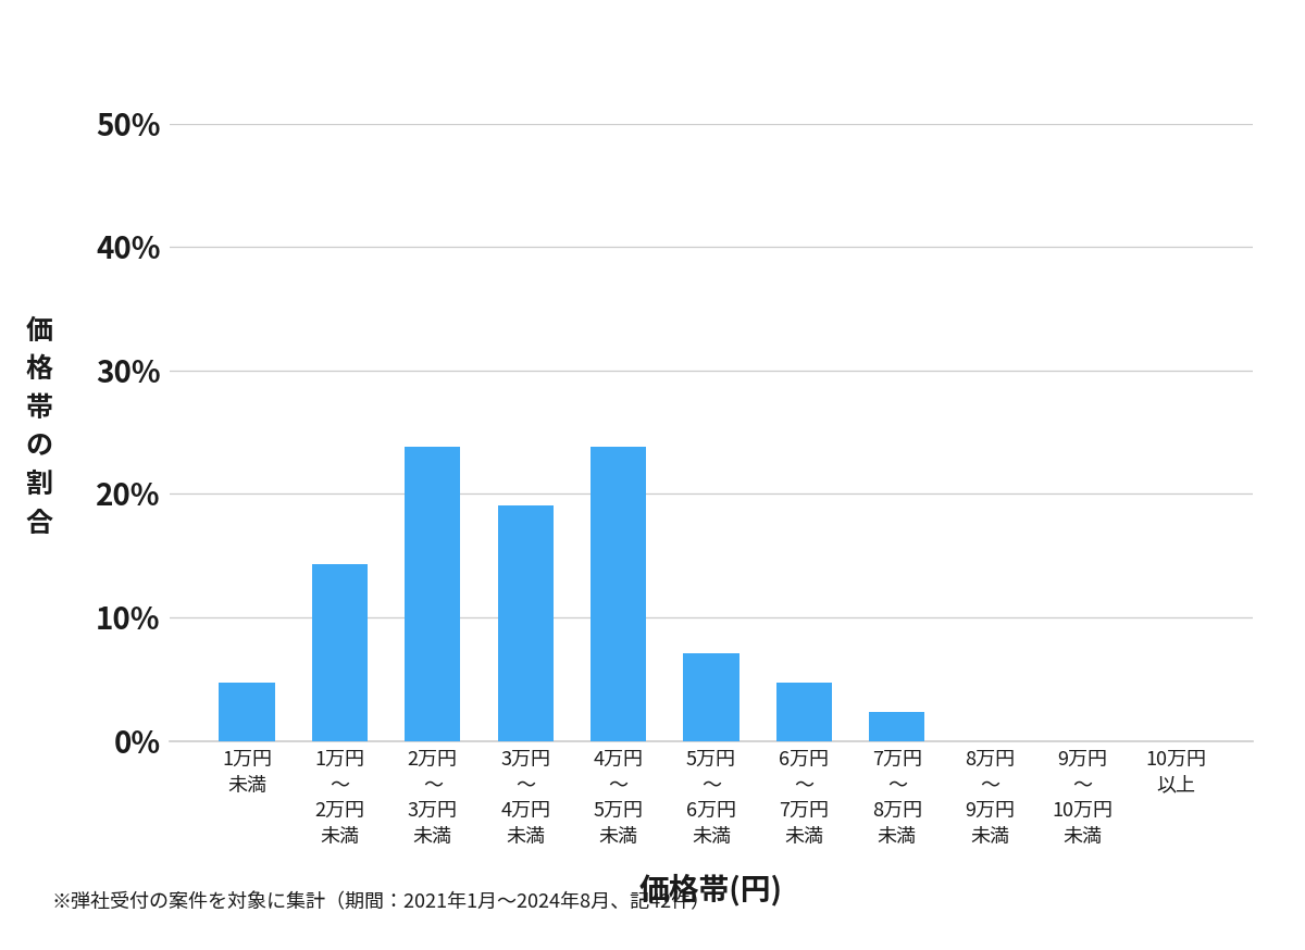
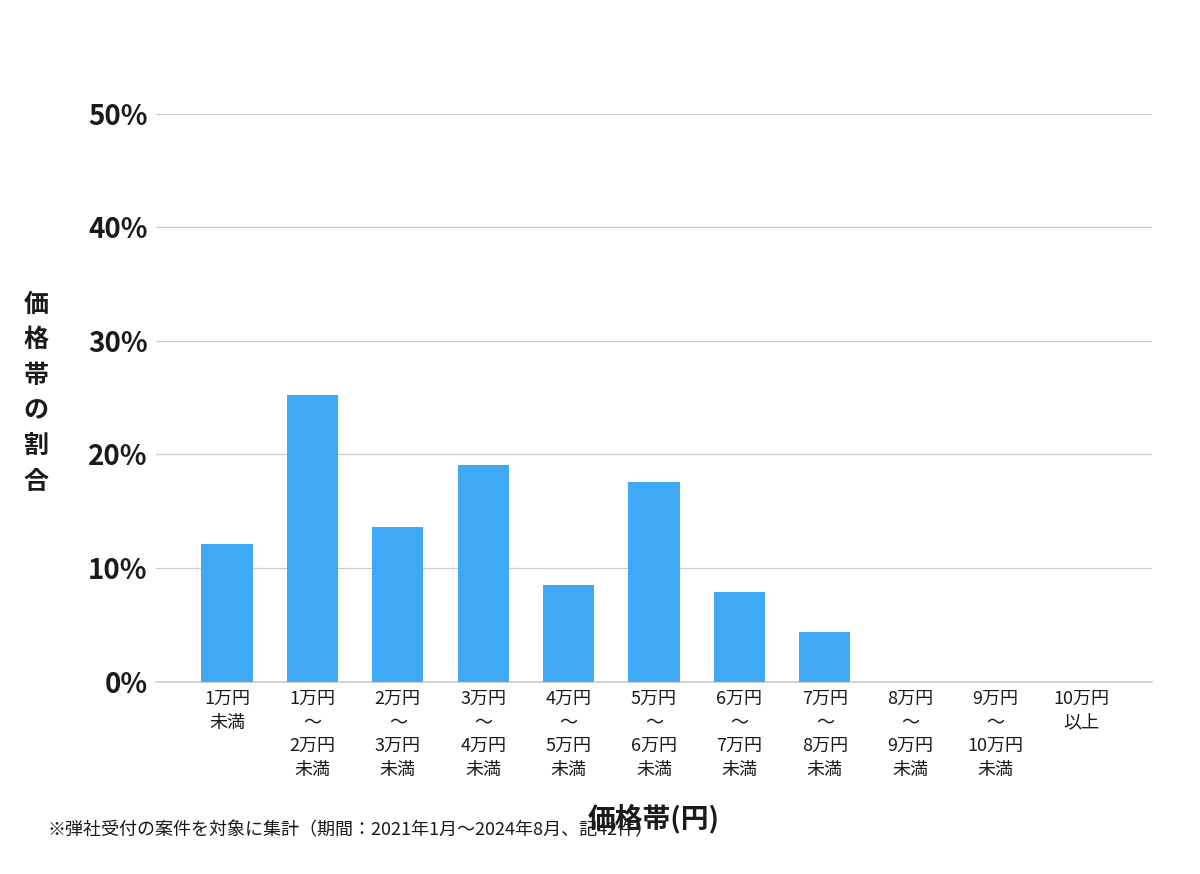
1万円 未満: 4.8% -> 12.1%
1万円 ～ 2万円 未満: 14.3% -> 25.2%
2万円 ～ 3万円 未満: 23.8% -> 13.6%
4万円 ～ 5万円 未満: 23.8% -> 8.5%
5万円 ～ 6万円 未満: 7.1% -> 17.6%
6万円 ～ 7万円 未満: 4.8% -> 7.9%
7万円 ～ 8万円 未満: 2.4% -> 4.4%
